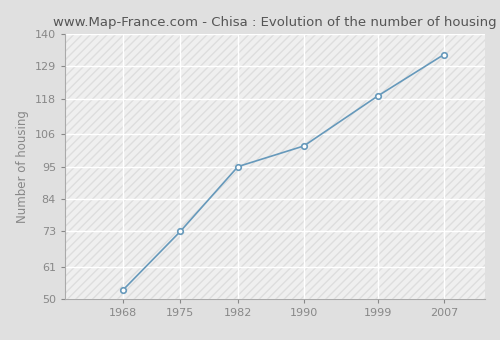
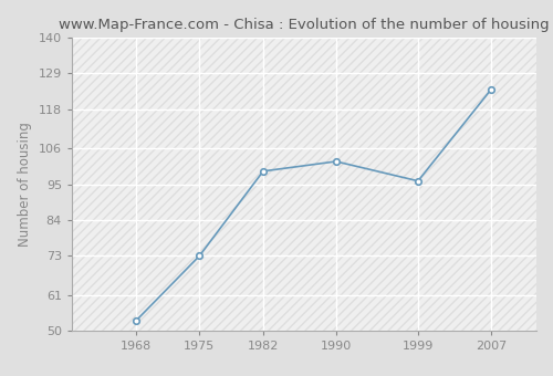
1982: 95 -> 99
1999: 119 -> 96
2007: 133 -> 124
